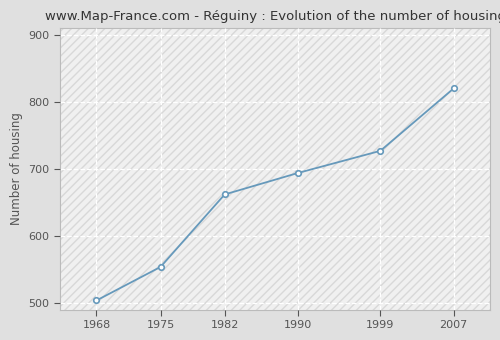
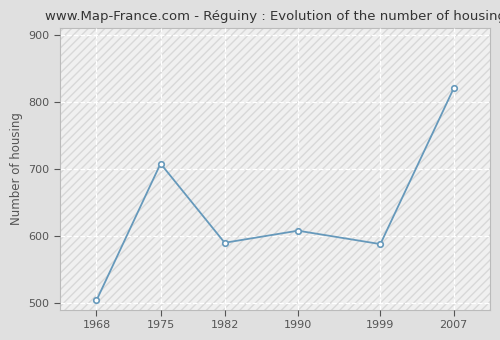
1975: 554 -> 708
1982: 662 -> 590
1990: 694 -> 608
1999: 727 -> 588
